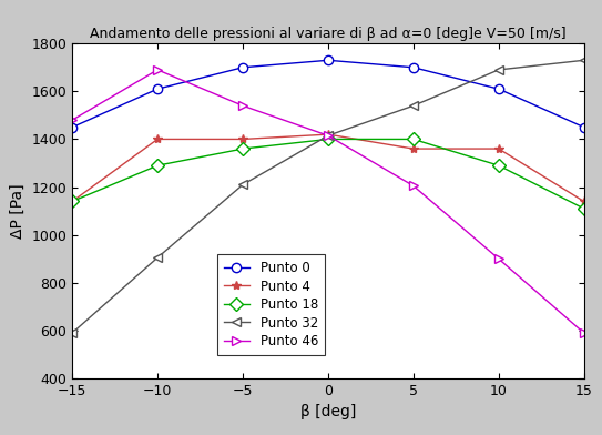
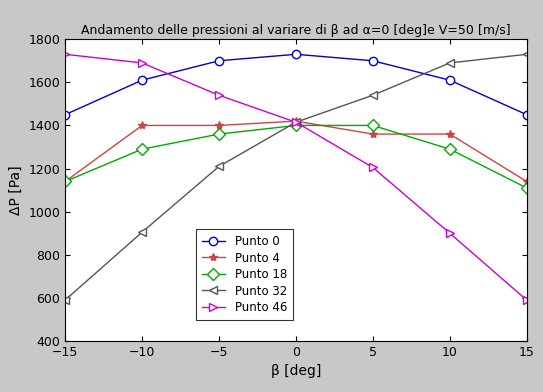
Punto 46/−15: 1480 -> 1730
